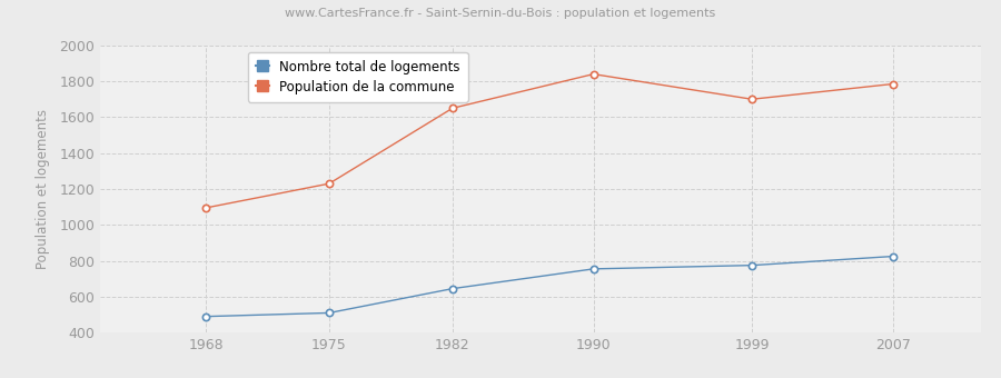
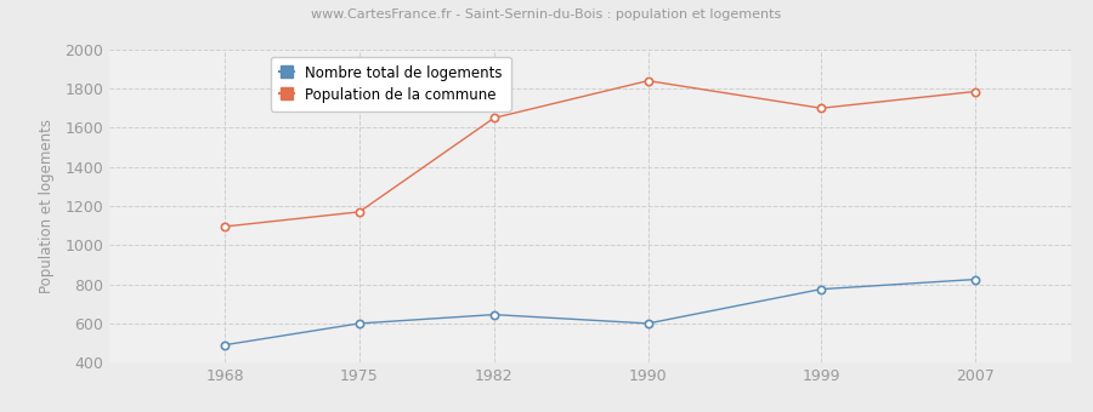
Nombre total de logements/1975: 510 -> 600
Population de la commune/1975: 1230 -> 1170
Nombre total de logements/1990: 760 -> 600
